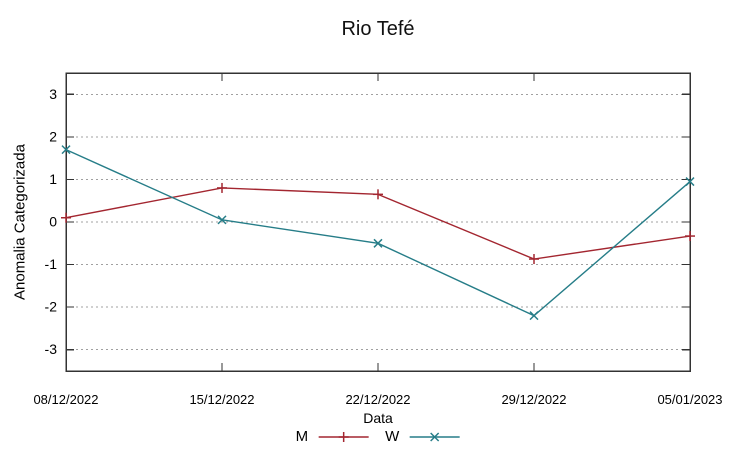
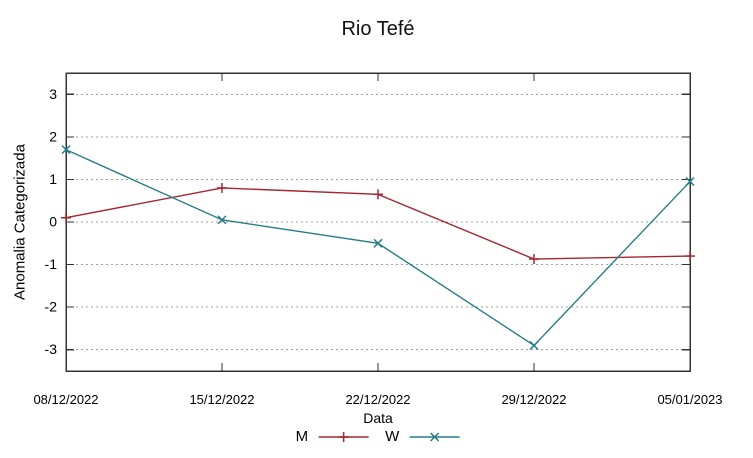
W/29/12/2022: -2.2 -> -2.9
M/05/01/2023: -0.3 -> -0.8
